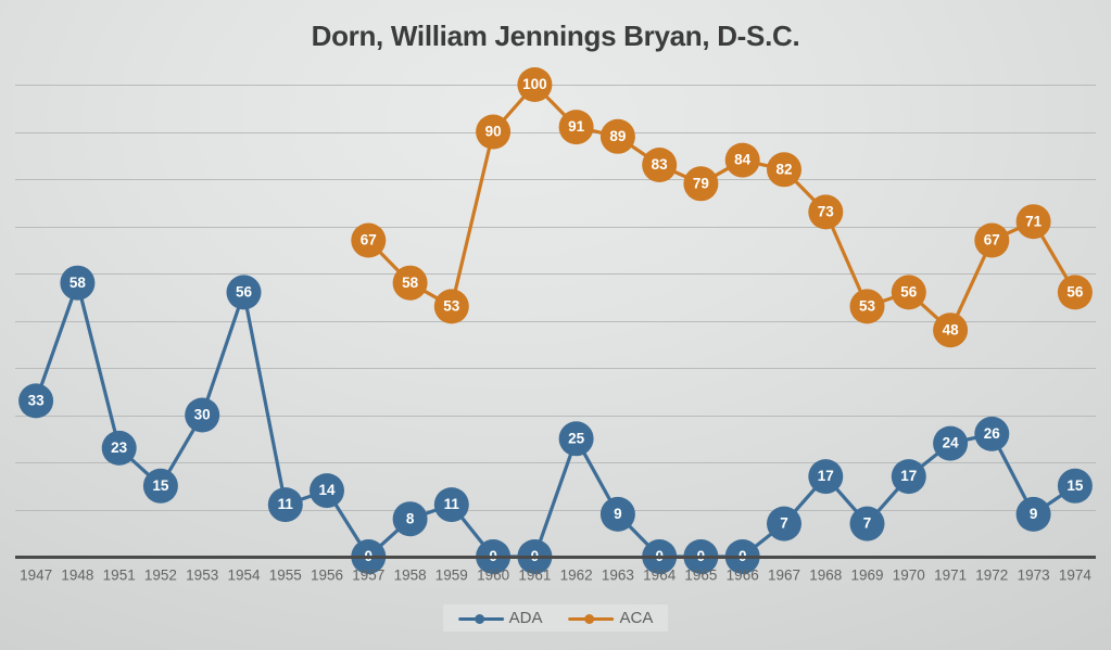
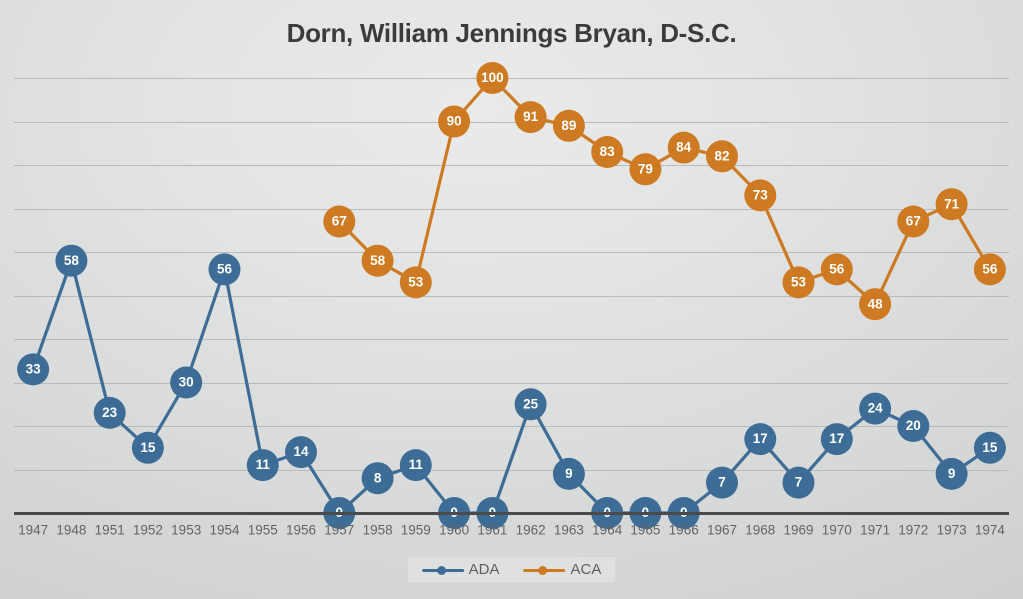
ADA/1972: 26 -> 20
